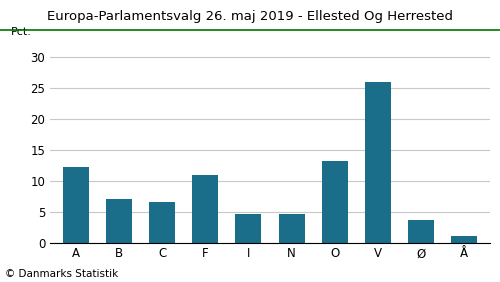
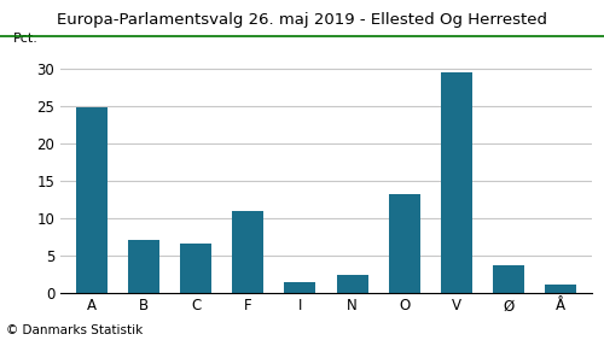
A: 12.2 -> 24.9
I: 4.6 -> 1.4
N: 4.6 -> 2.4
V: 26.0 -> 29.6
